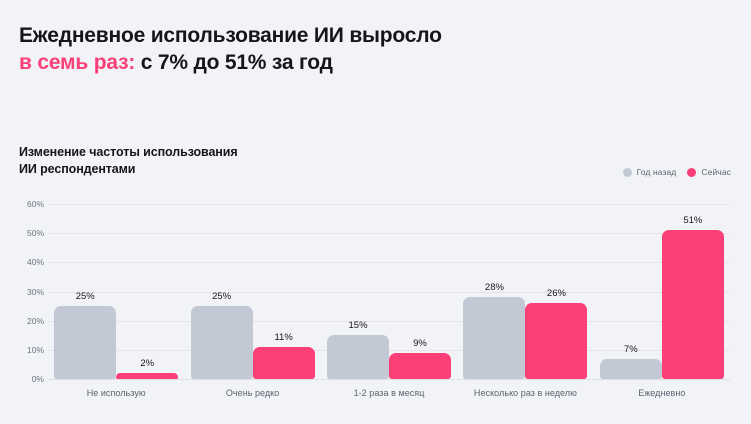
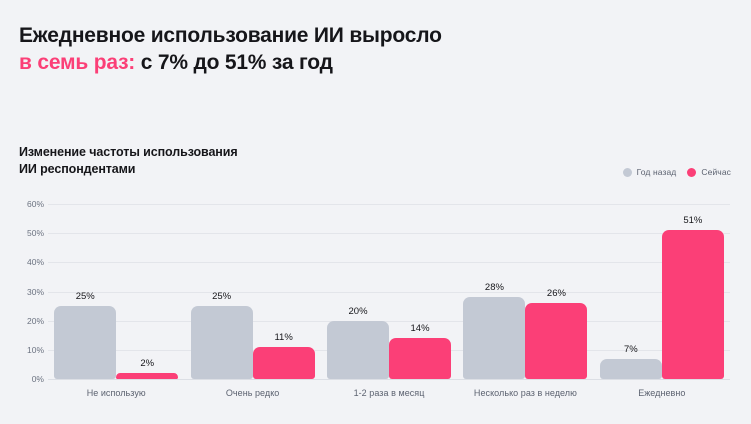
Год назад/1-2 раза в месяц: 15% -> 20%
Сейчас/1-2 раза в месяц: 9% -> 14%
